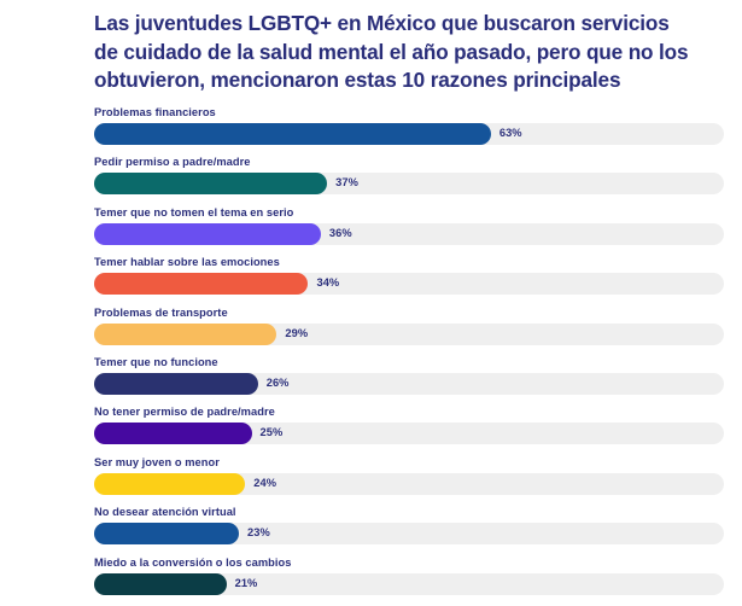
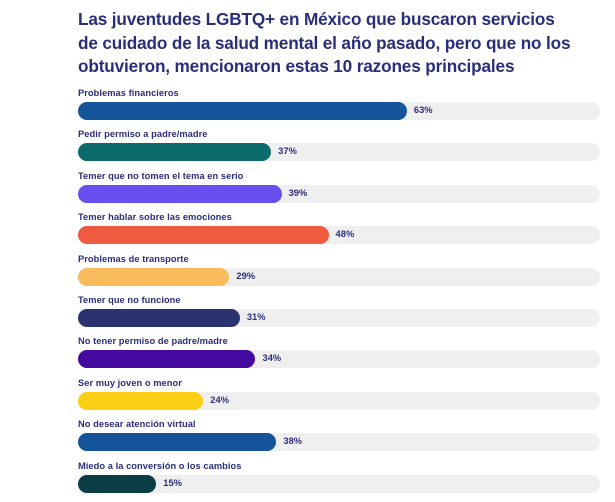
Temer que no tomen el tema en serio: 36% -> 39%
Temer hablar sobre las emociones: 34% -> 48%
Temer que no funcione: 26% -> 31%
No tener permiso de padre/madre: 25% -> 34%
No desear atención virtual: 23% -> 38%
Miedo a la conversión o los cambios: 21% -> 15%
